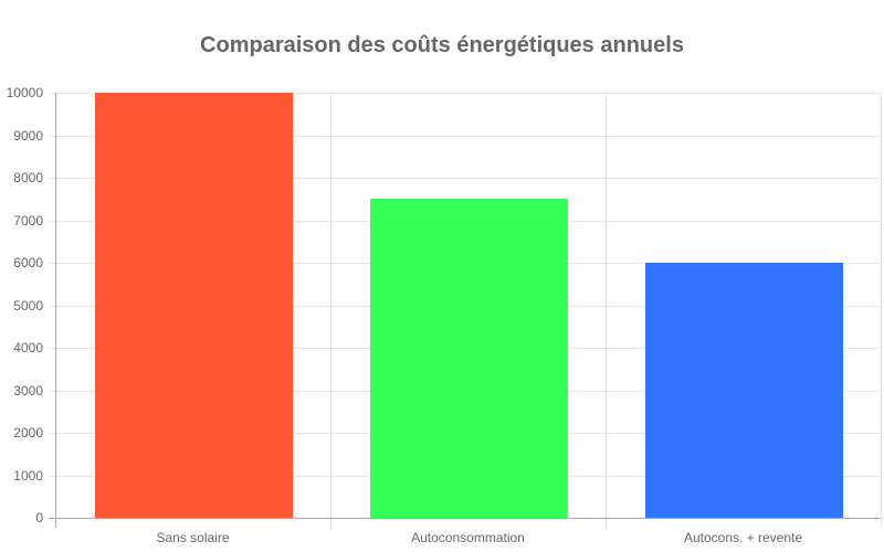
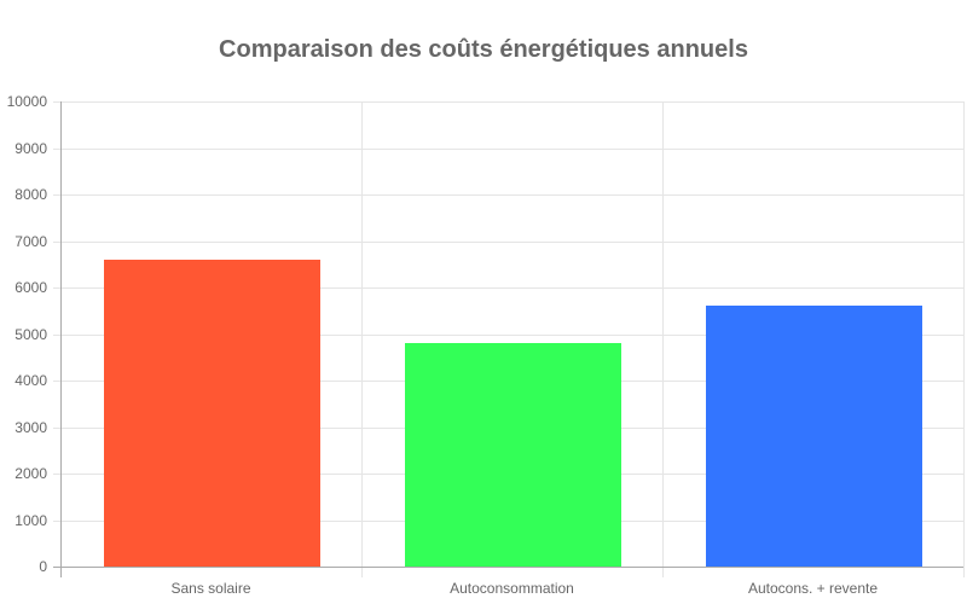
Sans solaire: 10000 -> 6600
Autoconsommation: 7500 -> 4800
Autocons. + revente: 6000 -> 5600
